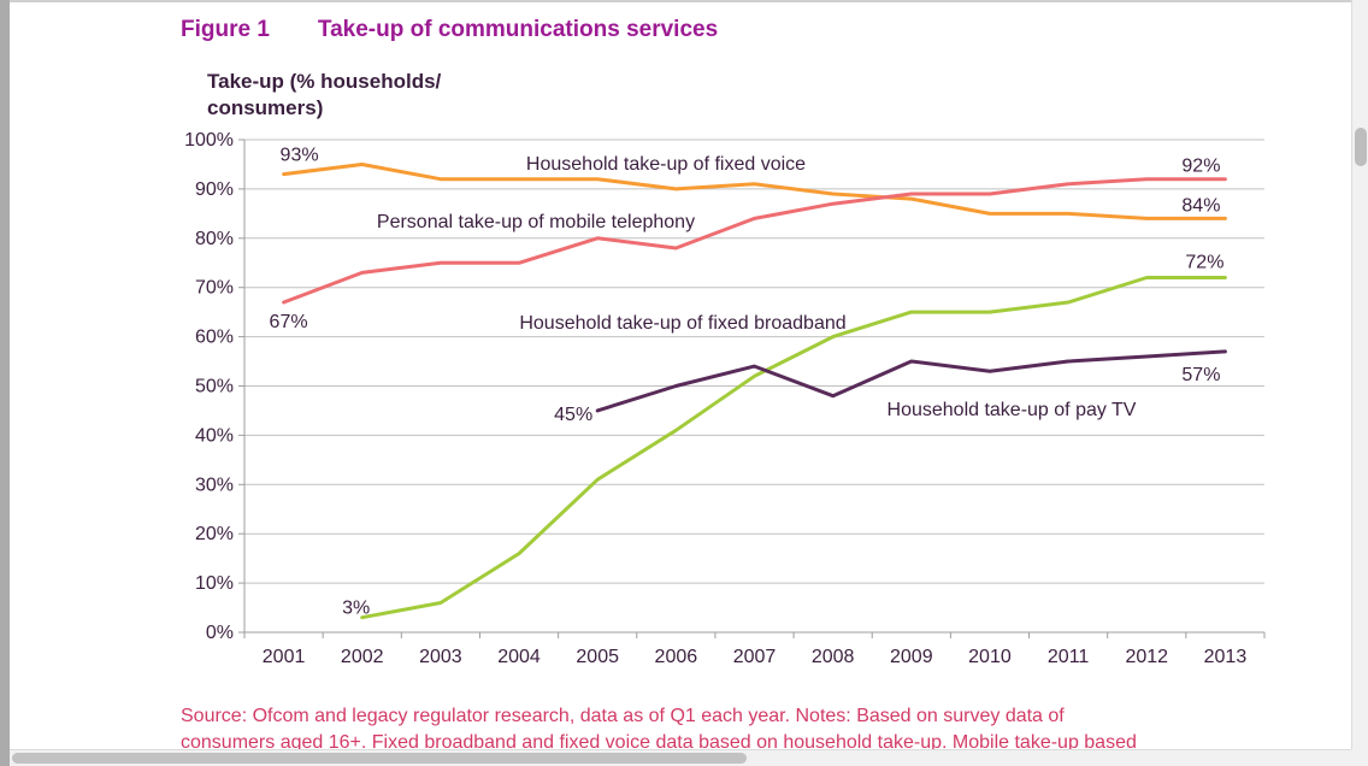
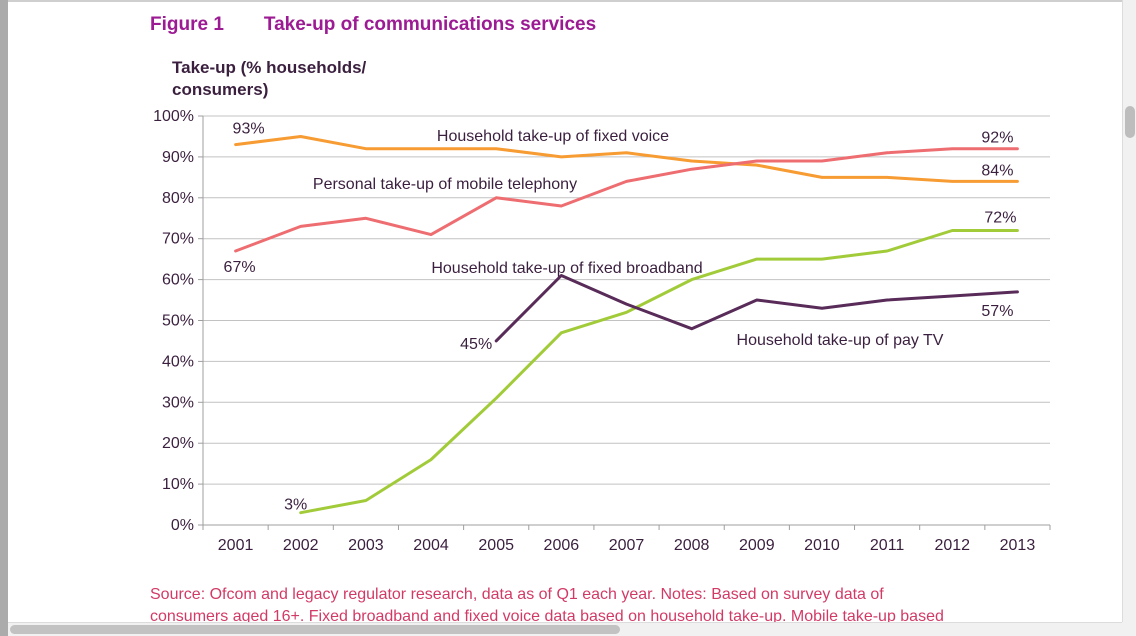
Personal take-up of mobile telephony/2004: 75% -> 71%
Household take-up of fixed broadband/2006: 41% -> 47%
Household take-up of pay TV/2006: 50% -> 61%
